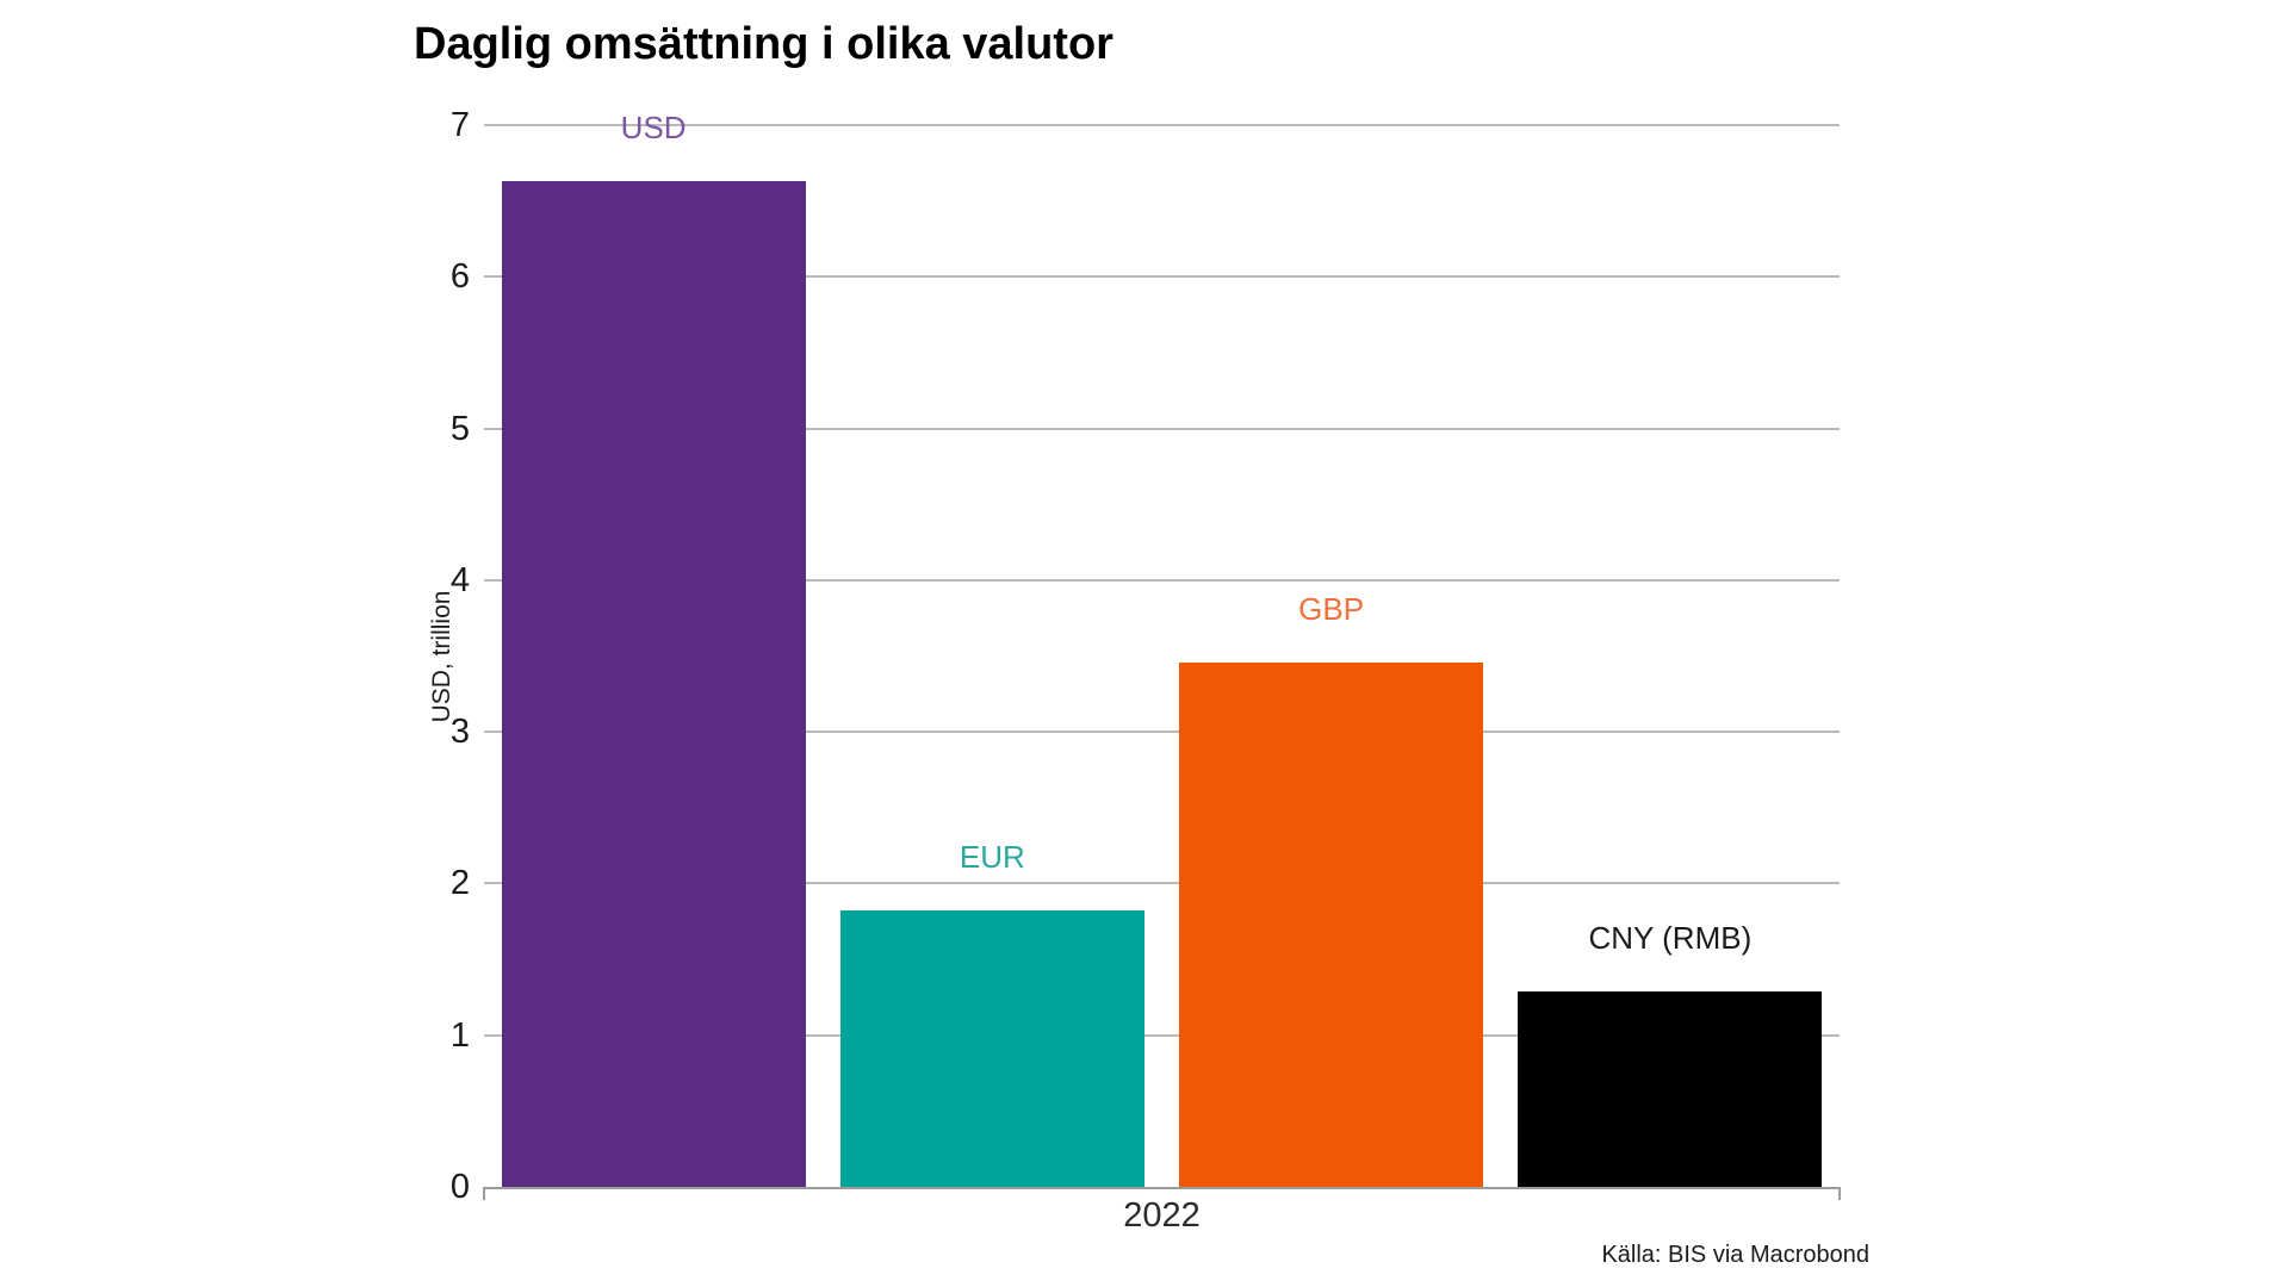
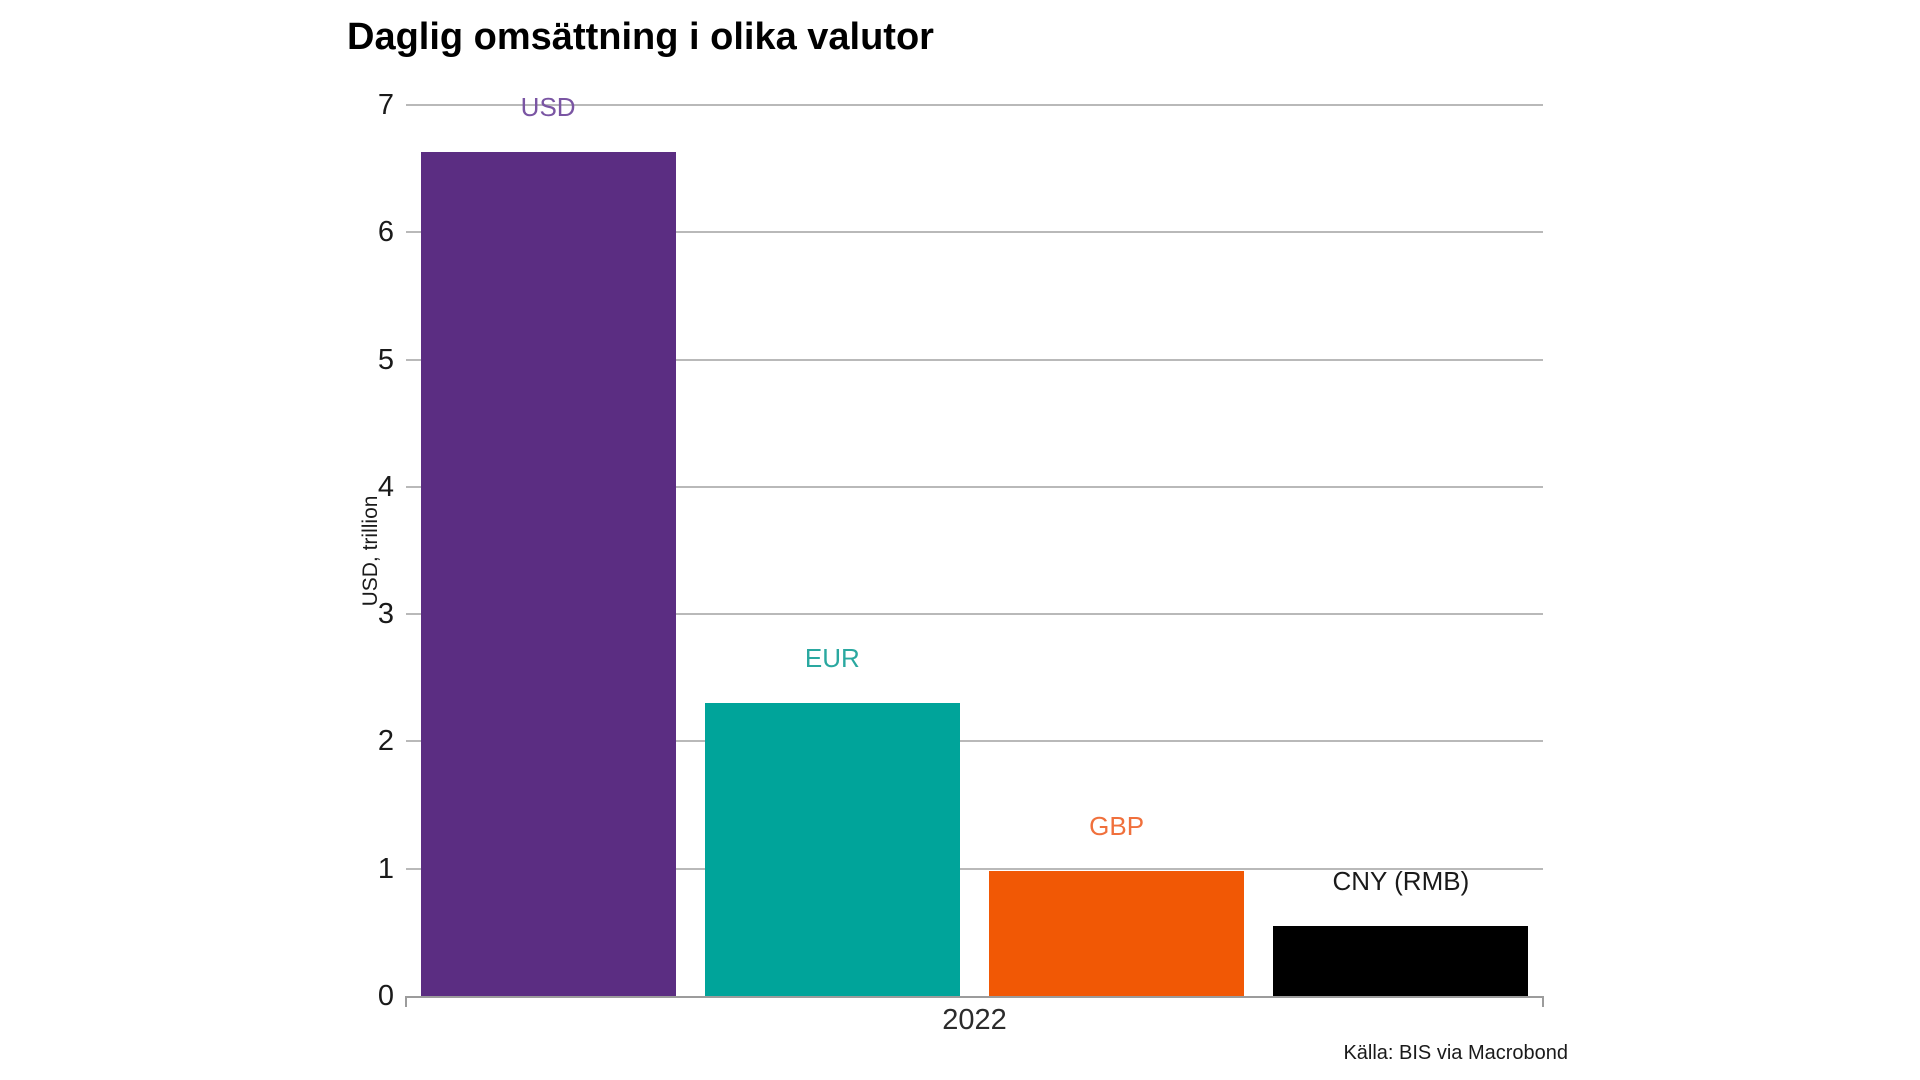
EUR: 1.82 -> 2.30
GBP: 3.46 -> 0.98
CNY (RMB): 1.29 -> 0.55
